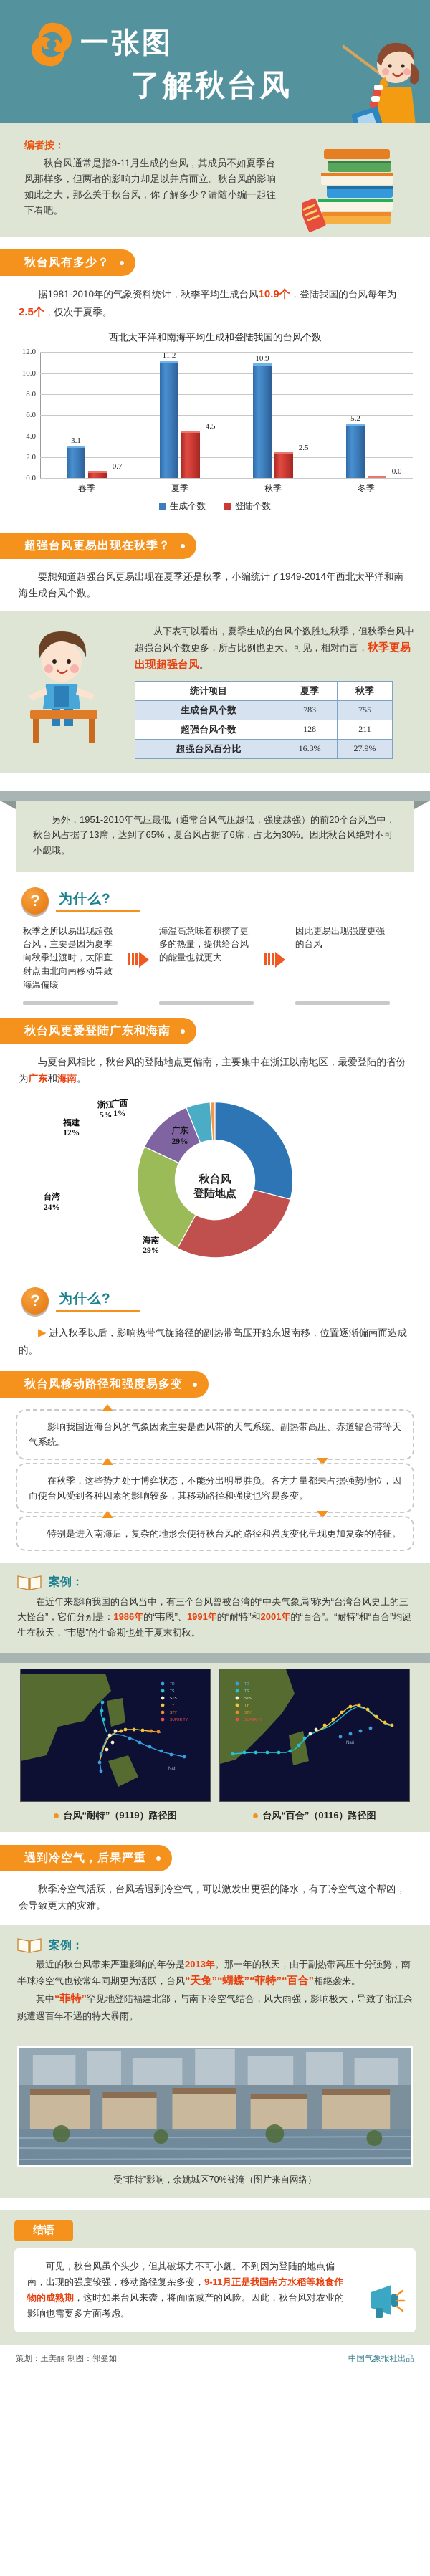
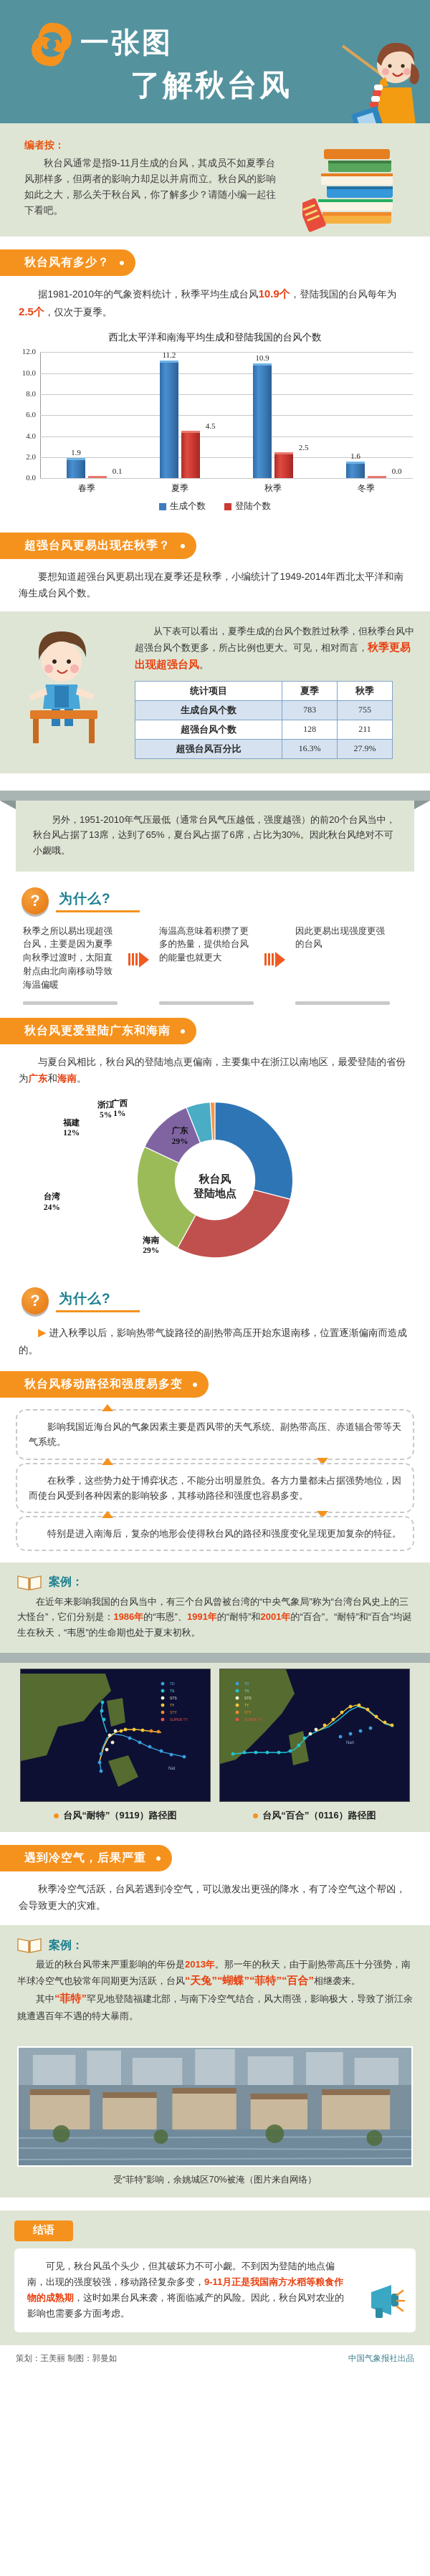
生成个数/春季: 3.1 -> 1.9
登陆个数/春季: 0.7 -> 0.1
生成个数/冬季: 5.2 -> 1.6
